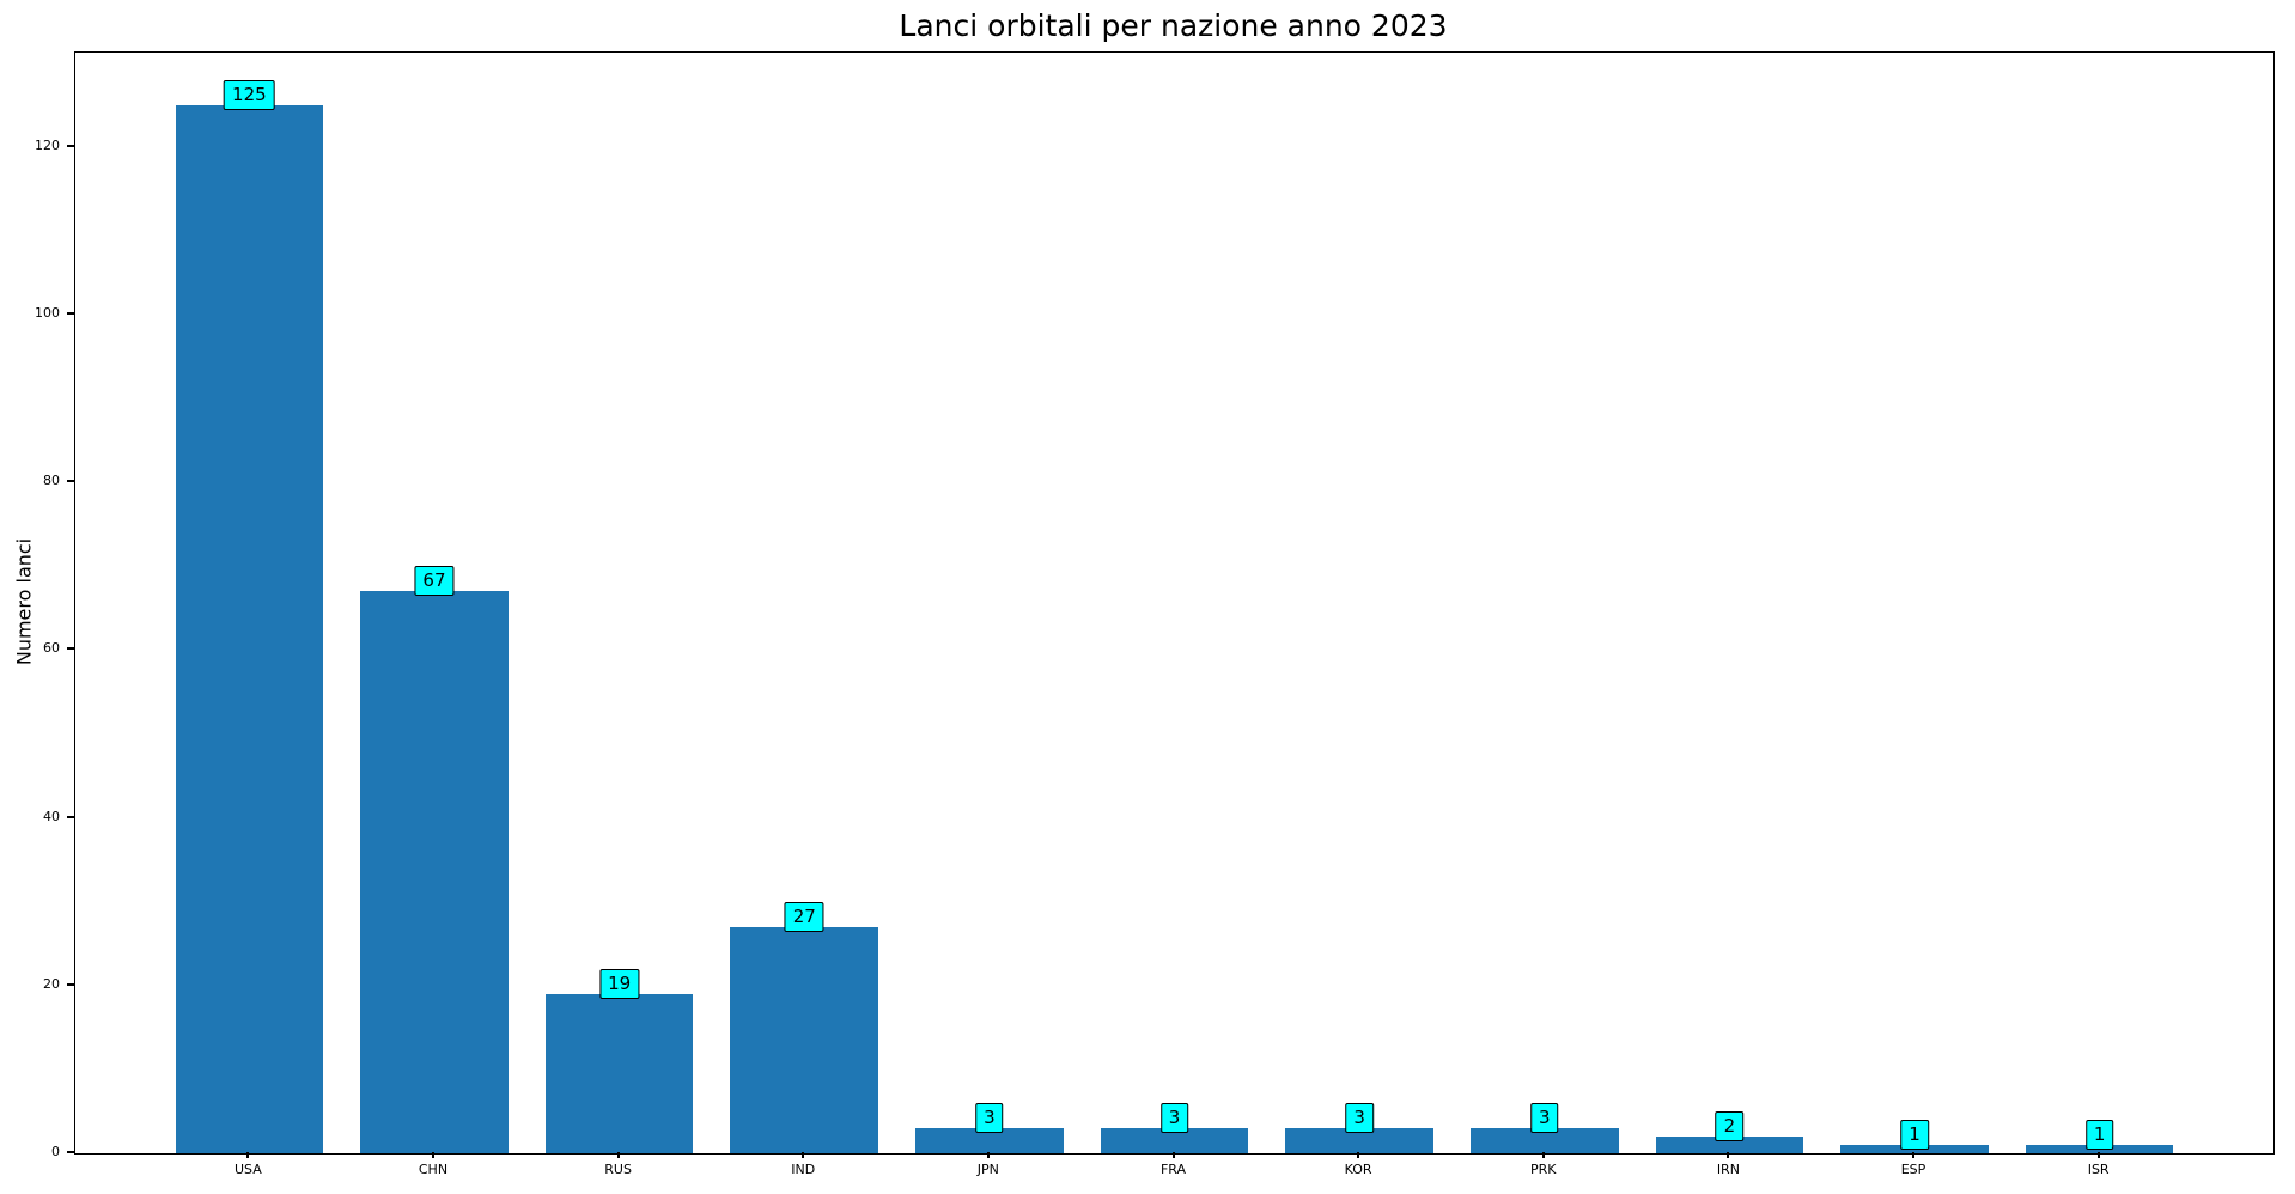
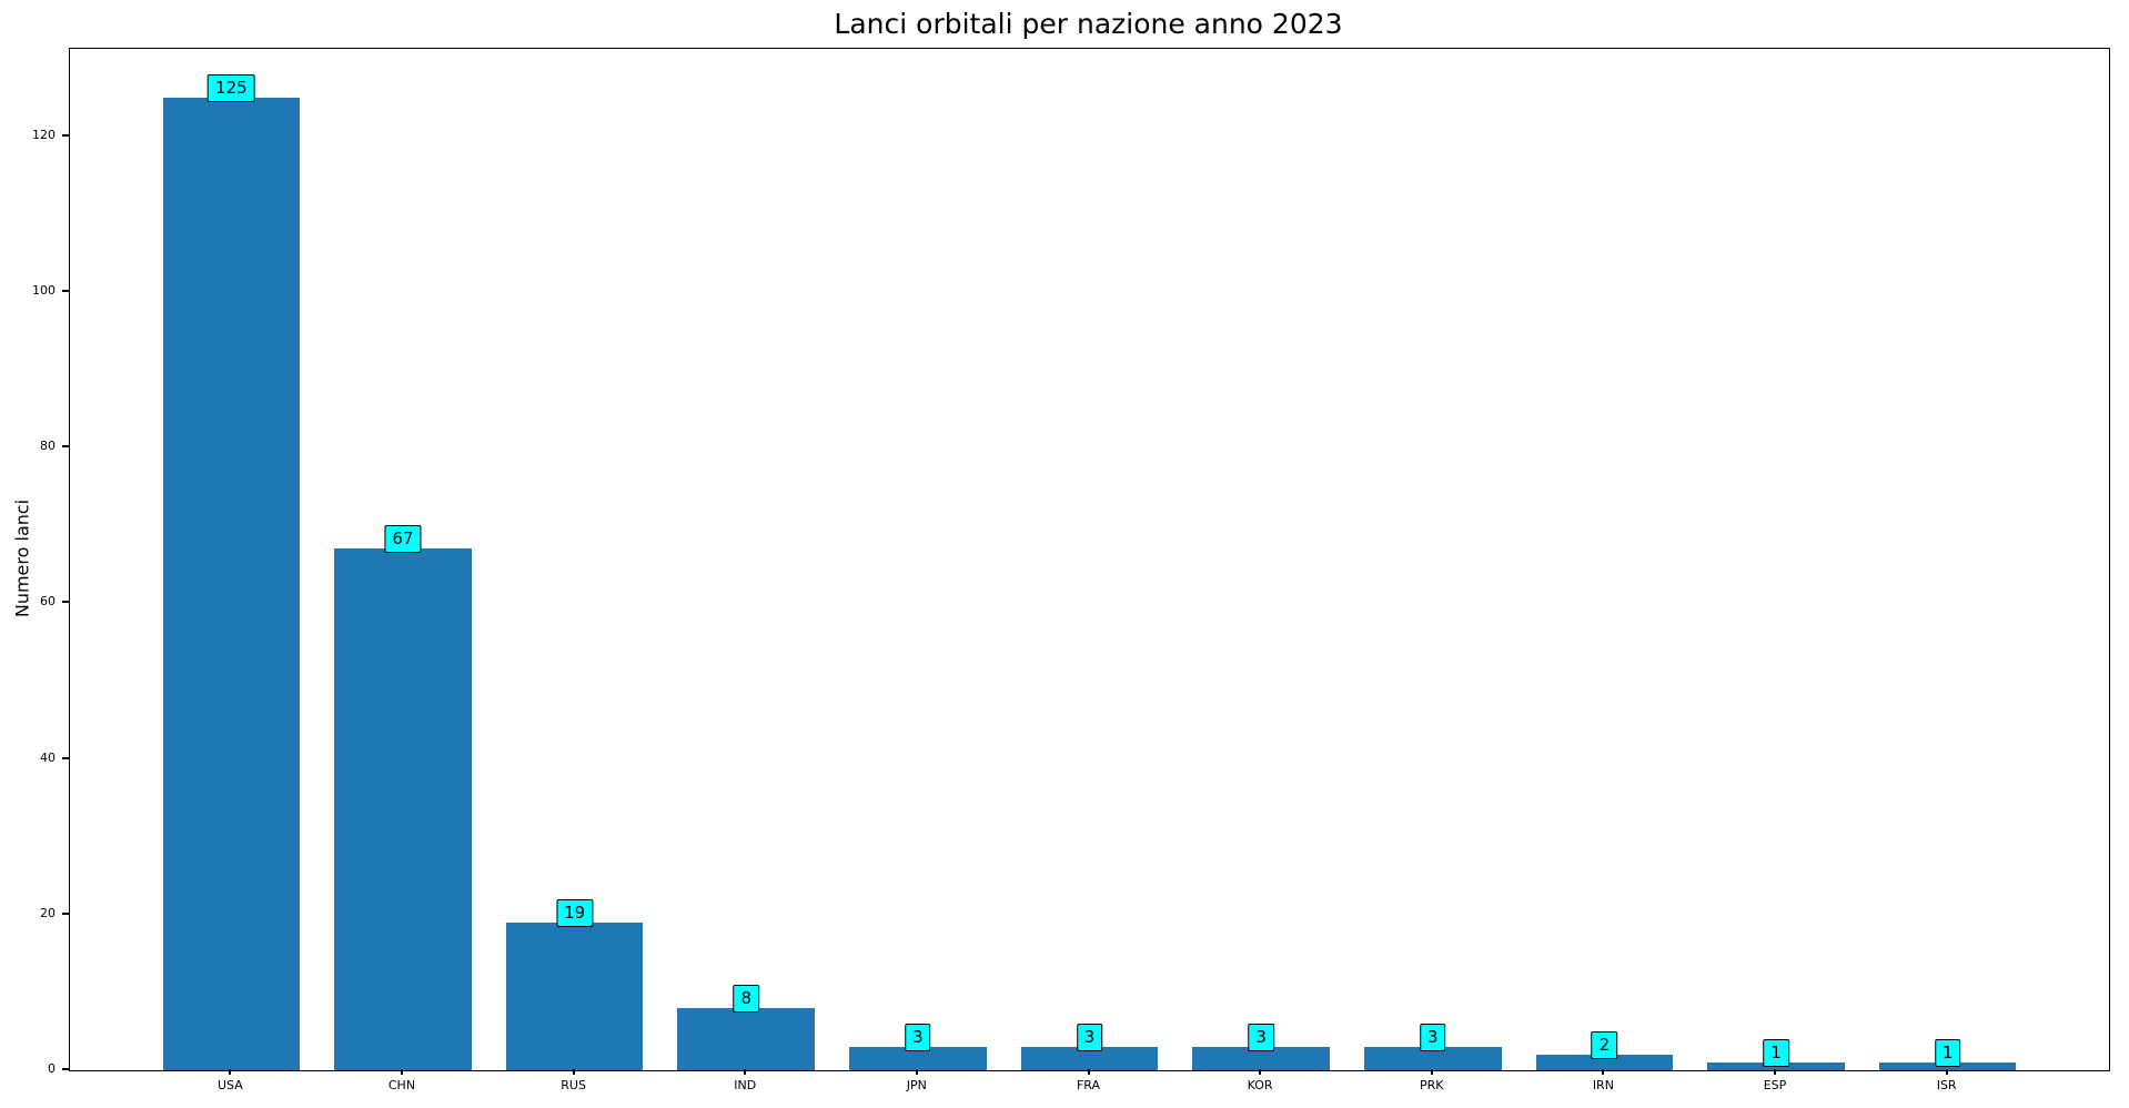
IND: 27 -> 8
